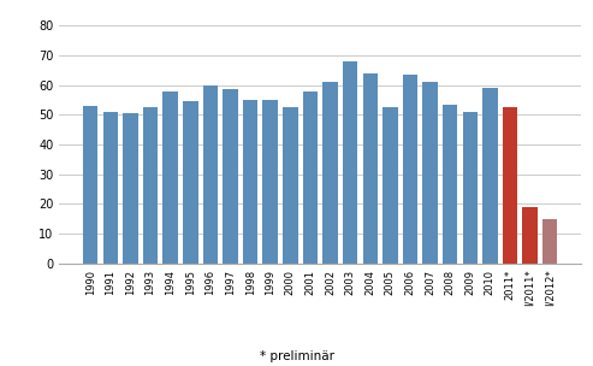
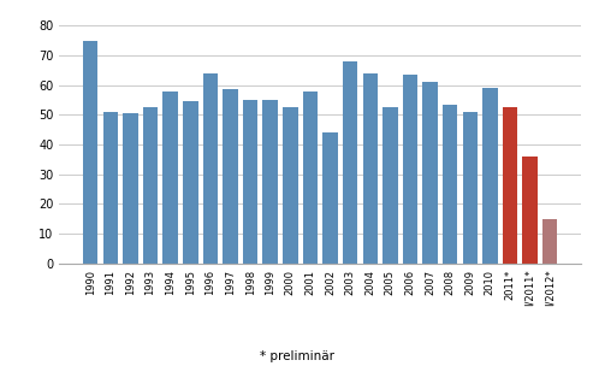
1990: 53.0 -> 75.0
1996: 60.0 -> 64.0
2002: 61.0 -> 44.0
I/2011*: 19.0 -> 36.0
